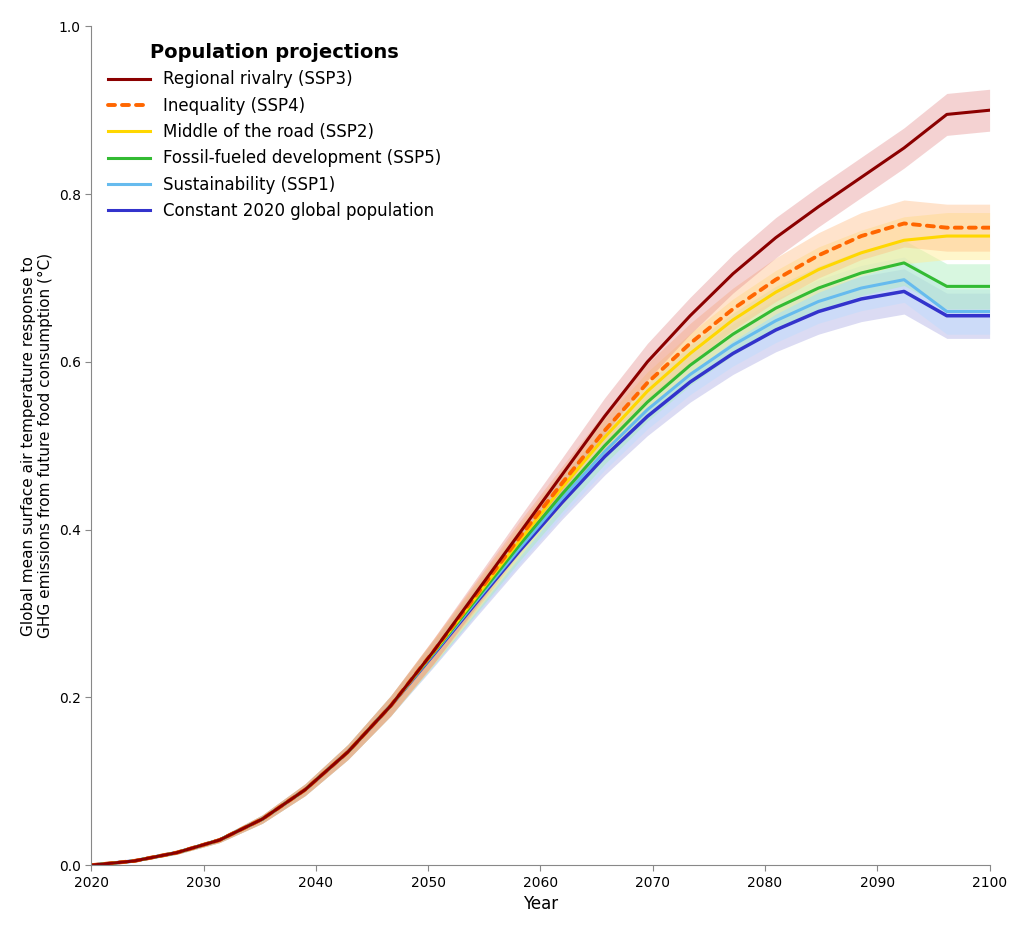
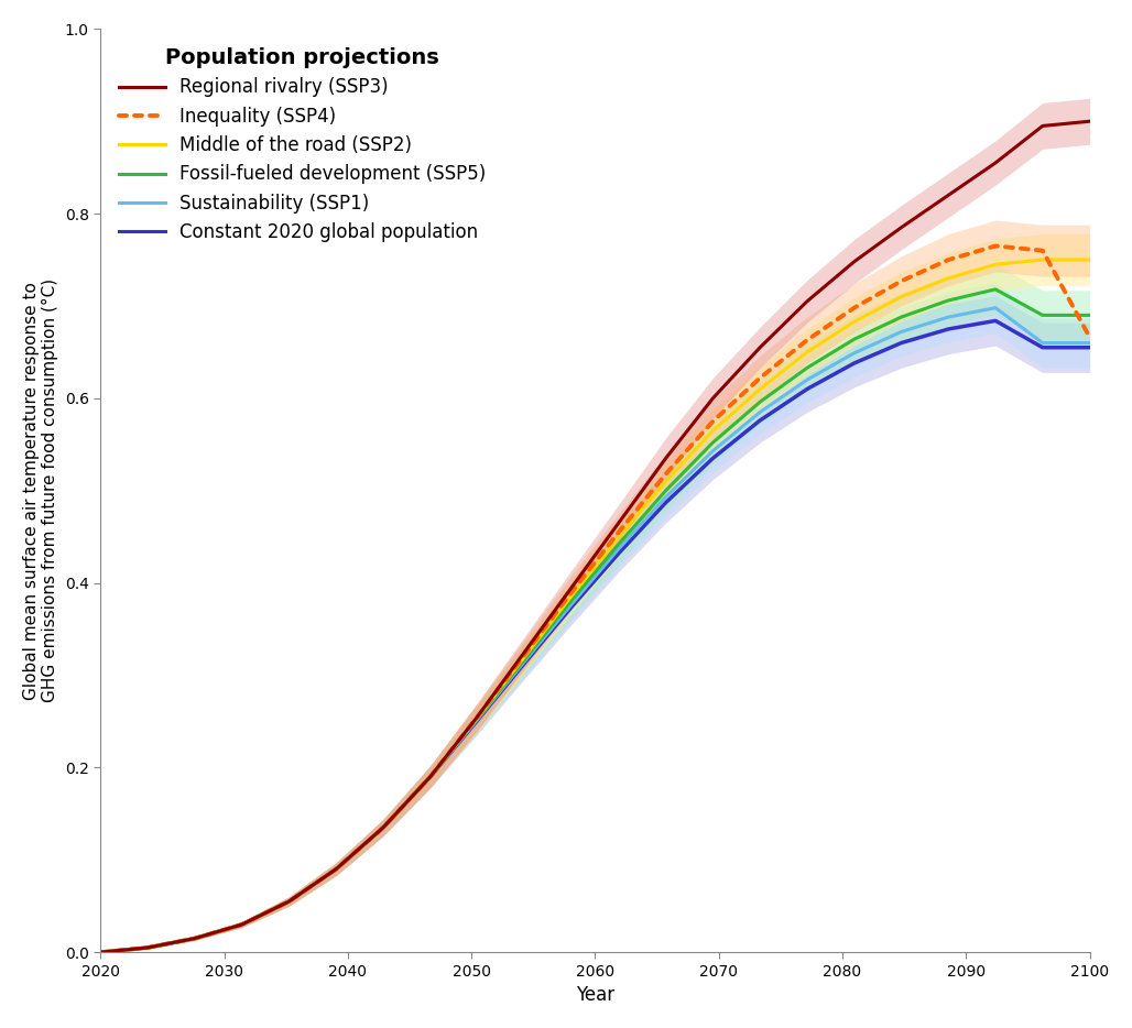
Inequality (SSP4)/2100: 0.760 -> 0.666
